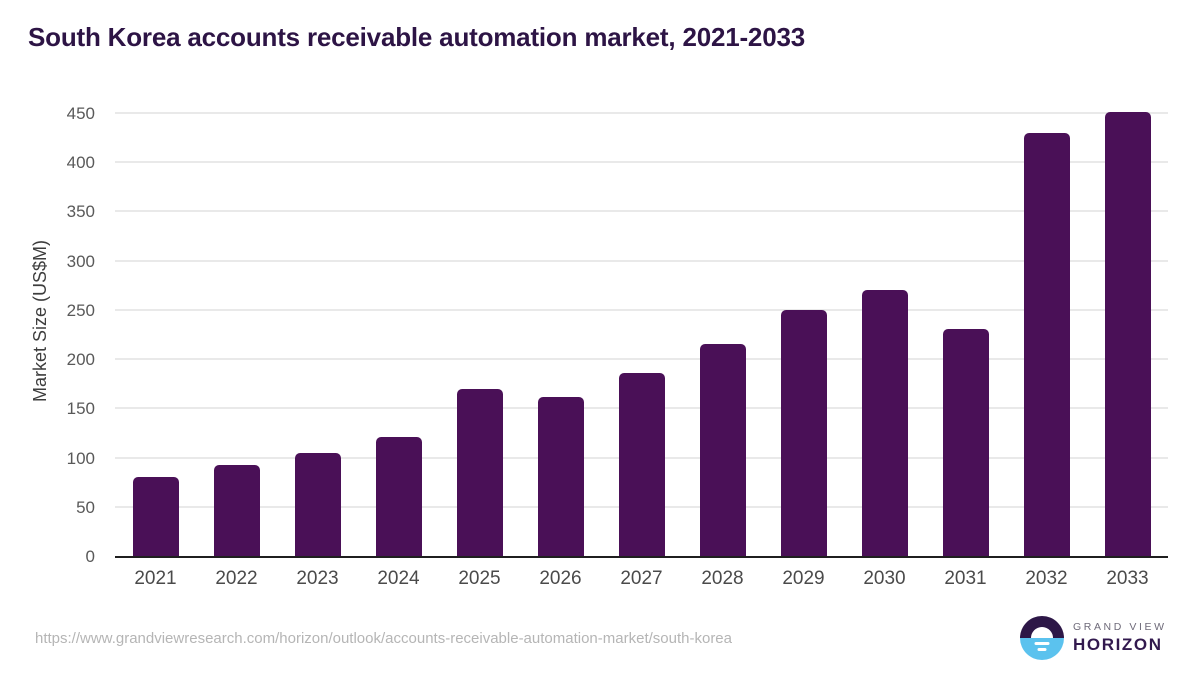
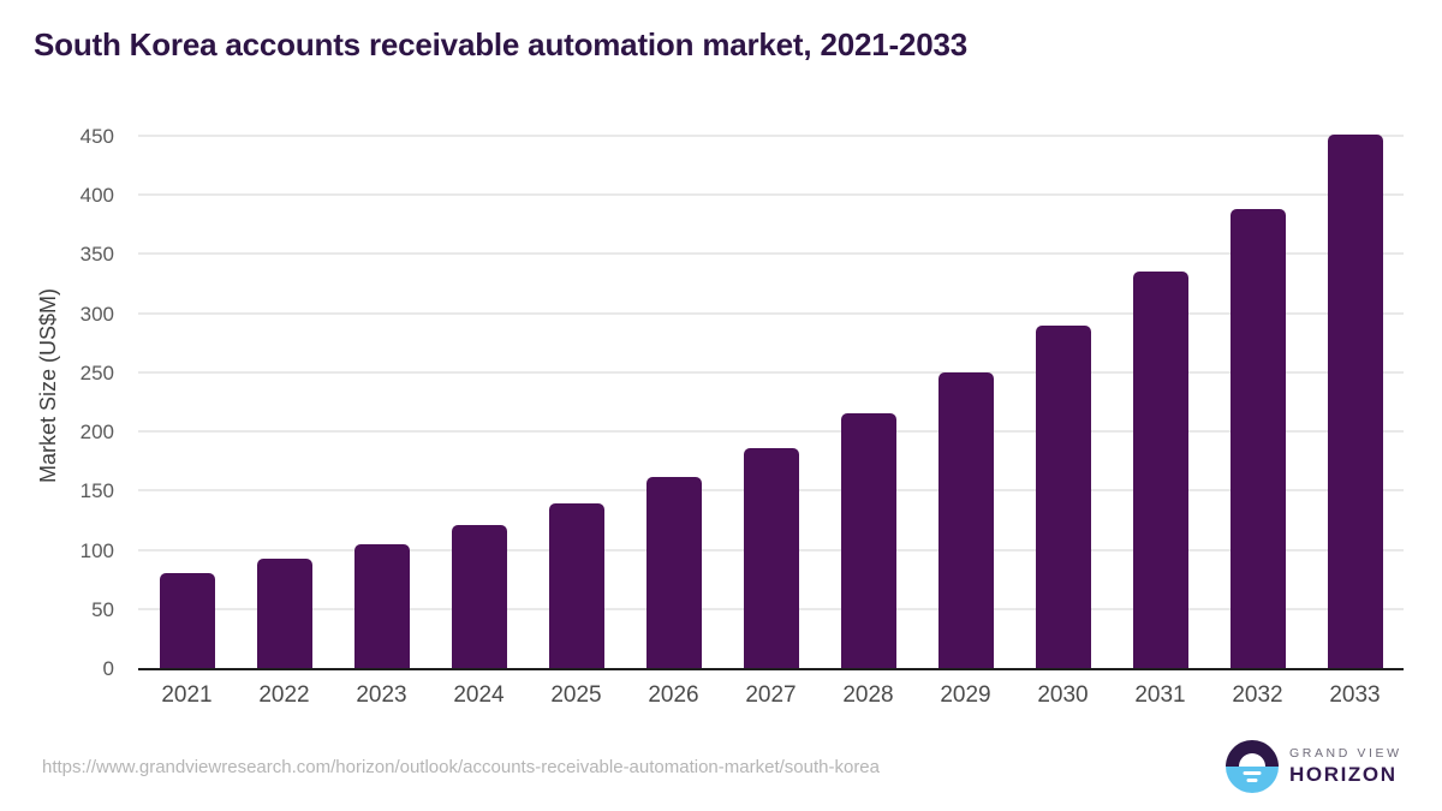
2025: 170 -> 140
2030: 270 -> 290
2031: 230 -> 340
2032: 430 -> 390
